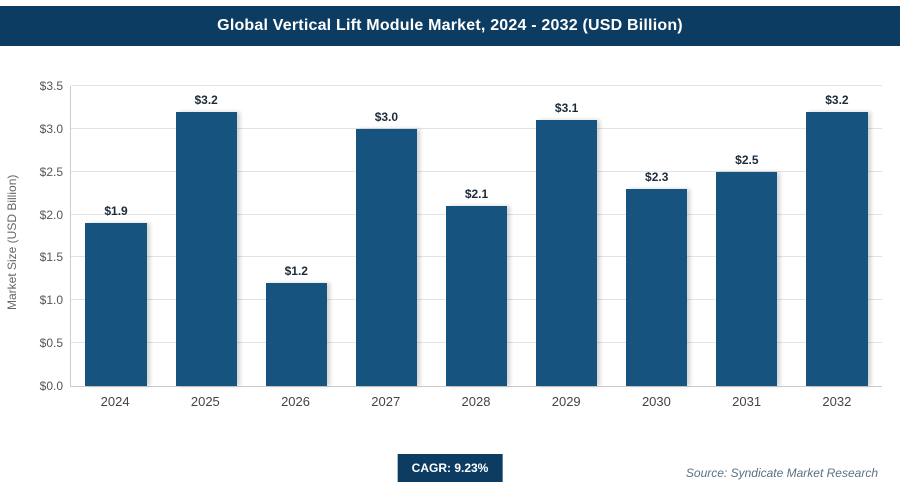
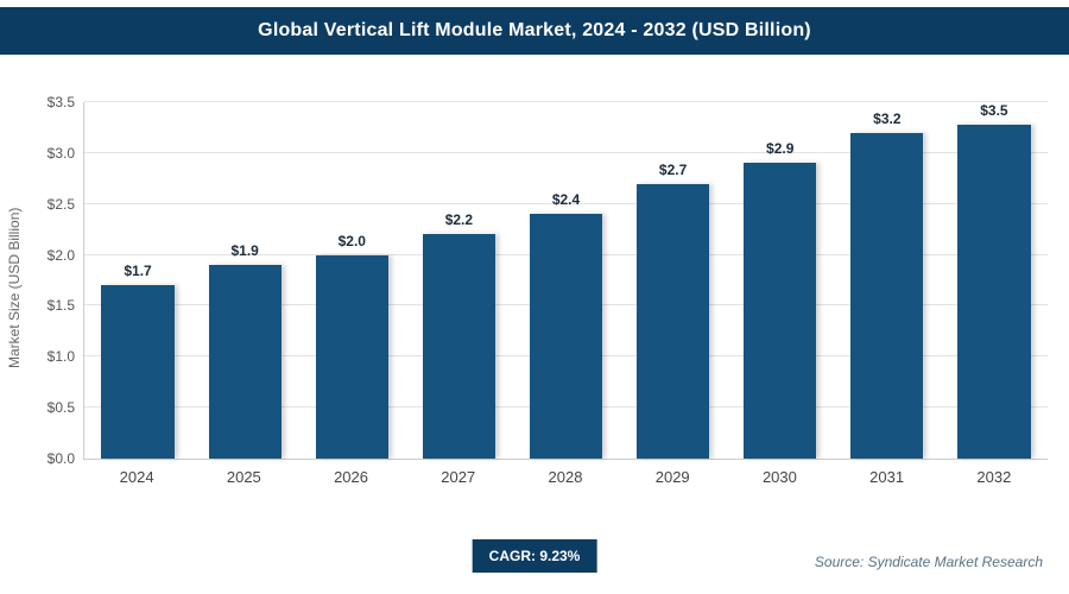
2024: $1.9 -> $1.7
2025: $3.2 -> $1.9
2026: $1.2 -> $2.0
2027: $3.0 -> $2.2
2028: $2.1 -> $2.4
2029: $3.1 -> $2.7
2030: $2.3 -> $2.9
2031: $2.5 -> $3.2
2032: $3.2 -> $3.5
